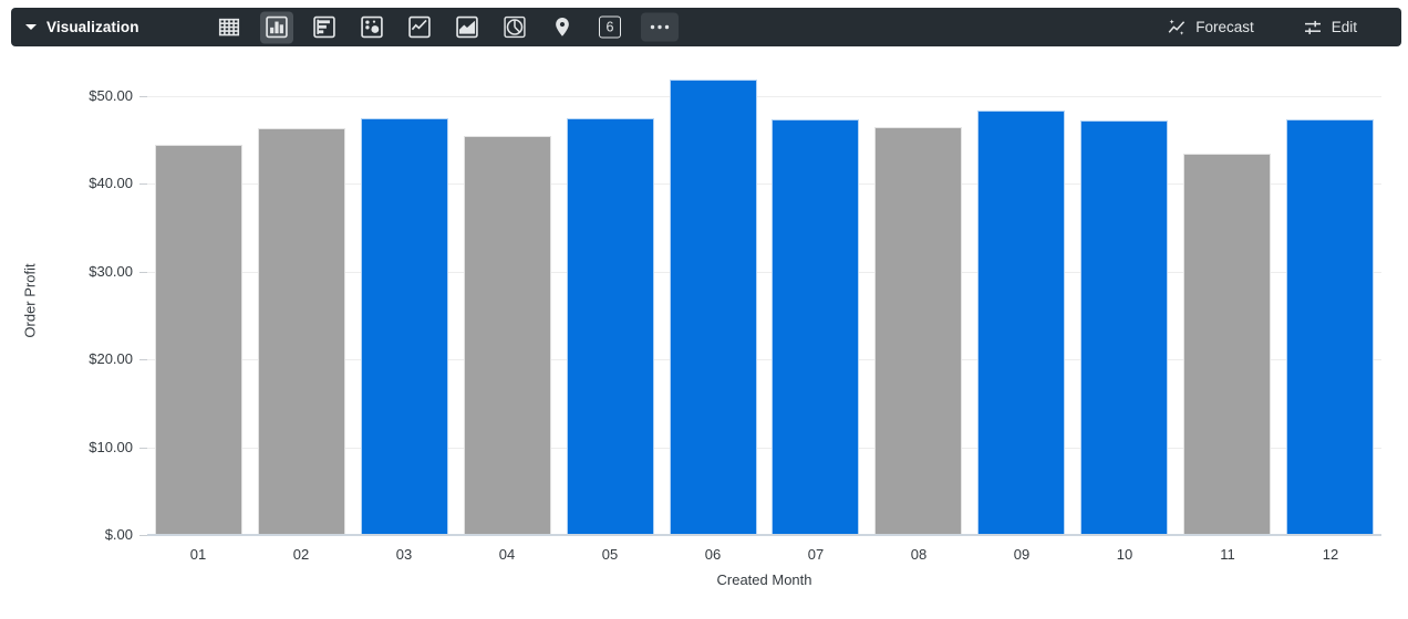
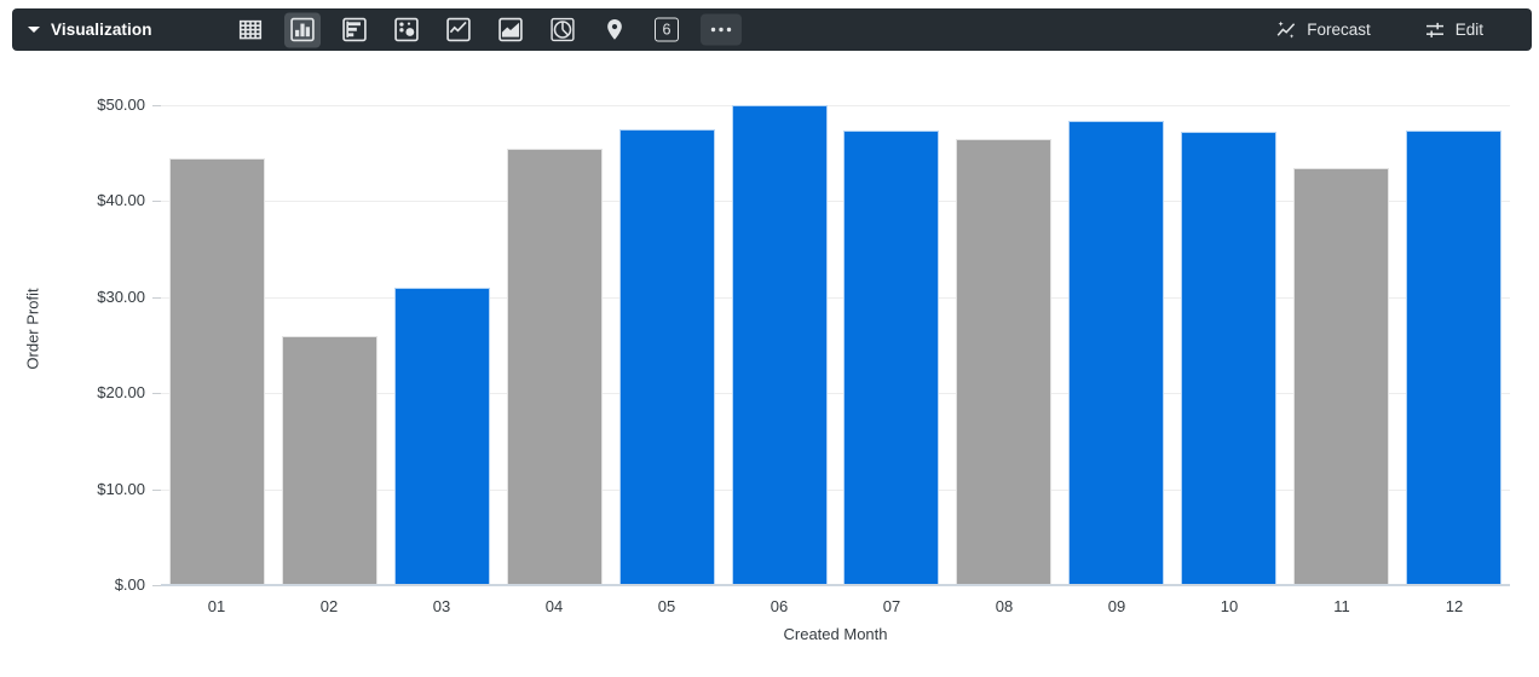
02: $46 -> $26
03: $48 -> $31
06: $52 -> $50
